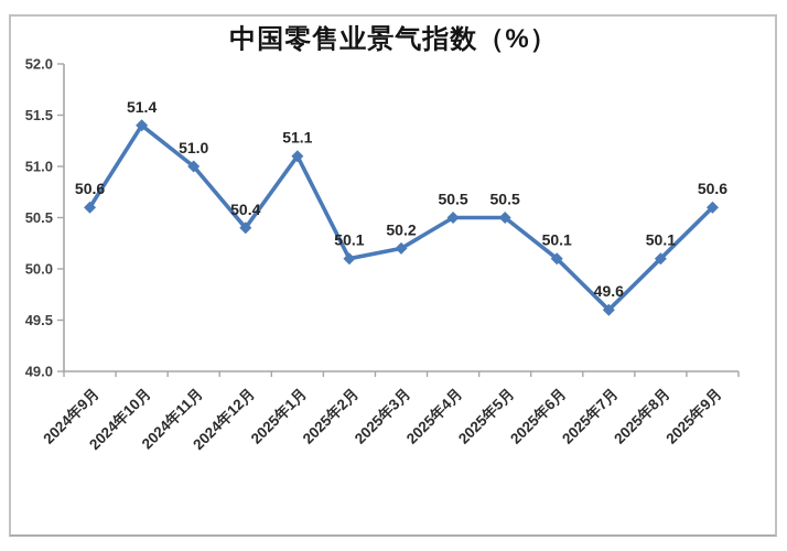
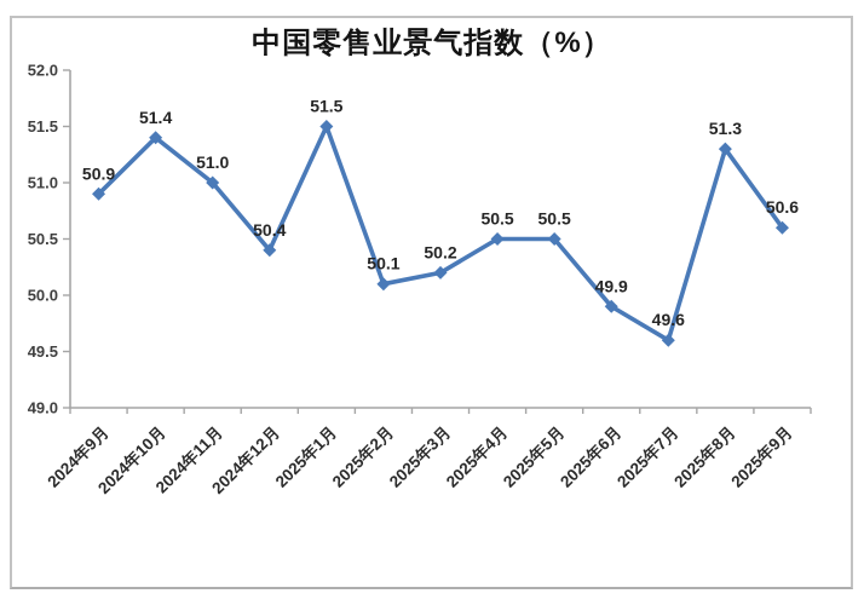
2024年9月: 50.6 -> 50.9
2025年1月: 51.1 -> 51.5
2025年6月: 50.1 -> 49.9
2025年8月: 50.1 -> 51.3
